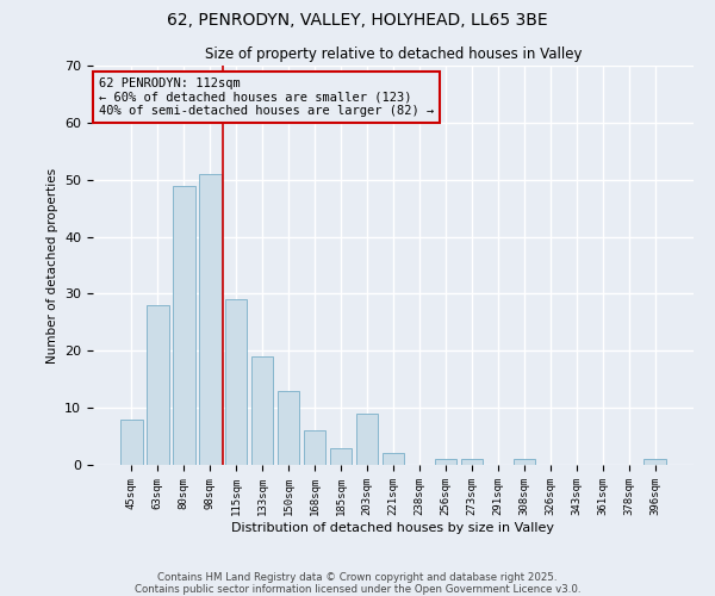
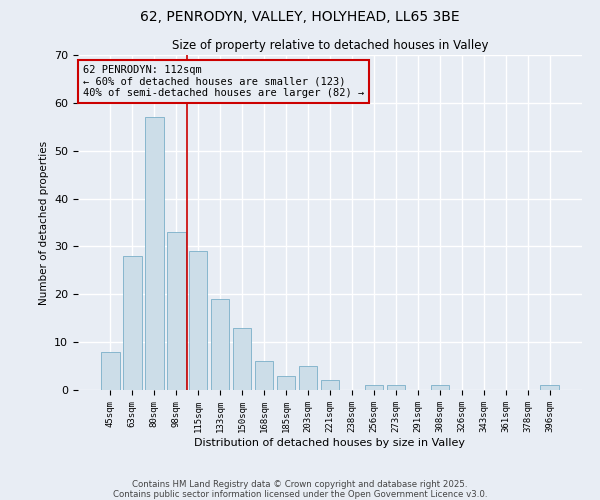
80sqm: 49 -> 57
98sqm: 51 -> 33
203sqm: 9 -> 5
